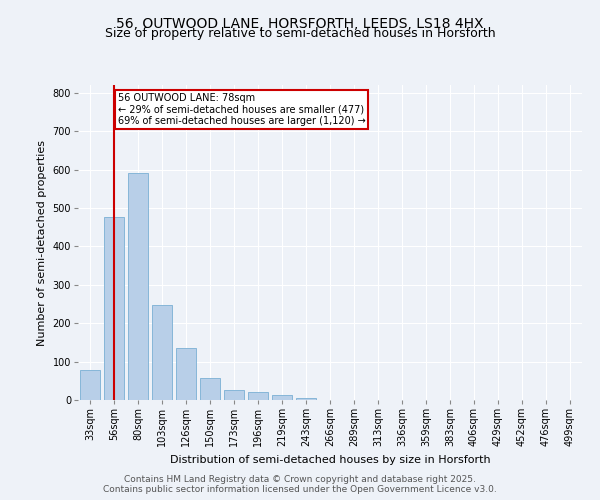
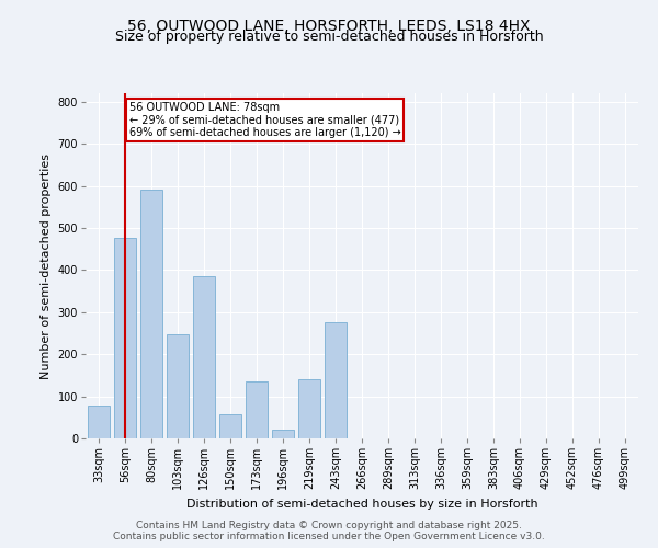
126sqm: 135 -> 385
173sqm: 25 -> 135
219sqm: 12 -> 140
243sqm: 6 -> 275
